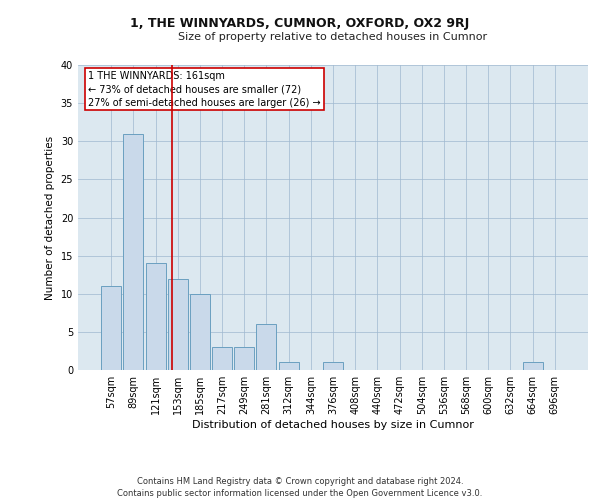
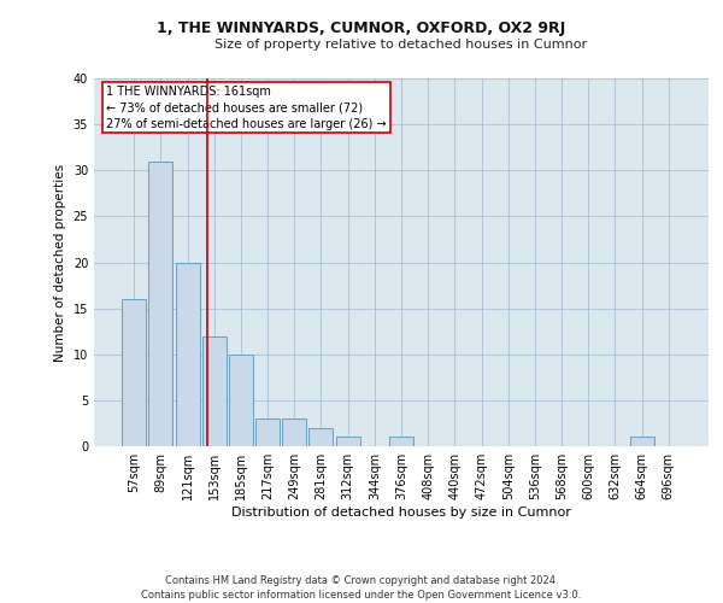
57sqm: 11 -> 16
121sqm: 14 -> 20
281sqm: 6 -> 2
